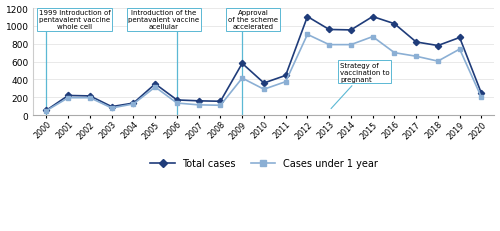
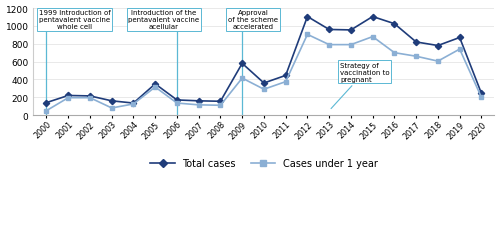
Total cases/2000: 60 -> 140
Total cases/2003: 100 -> 160
